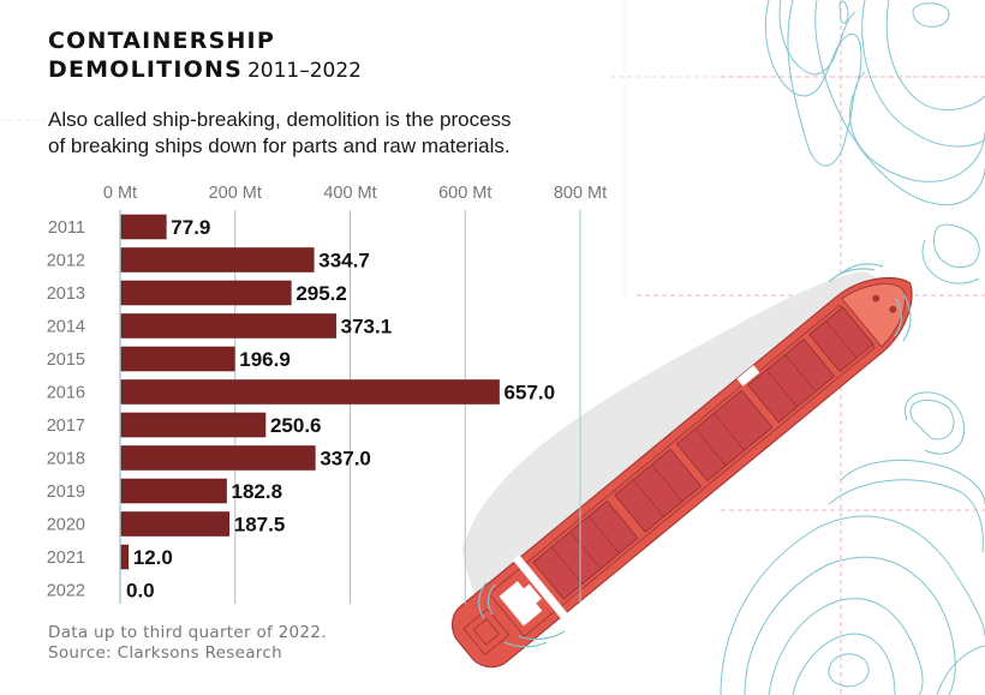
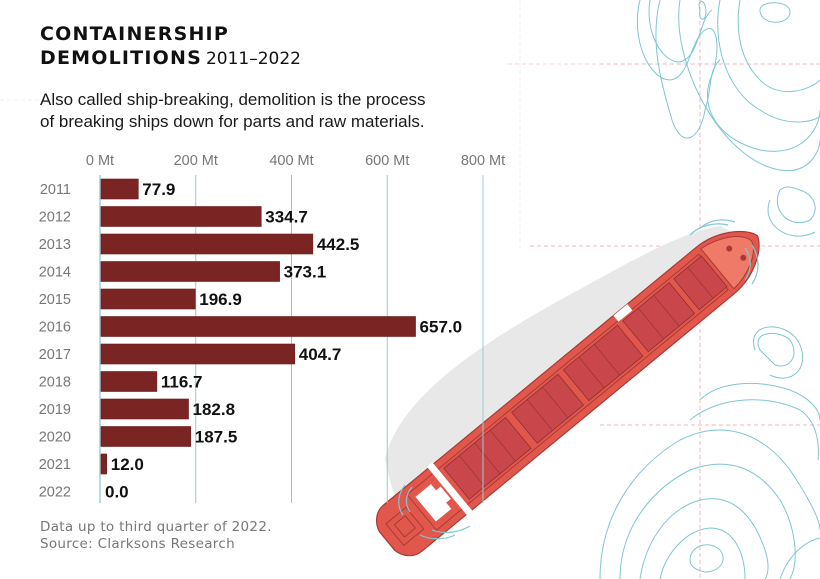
2013: 295.2 -> 442.5
2017: 250.6 -> 404.7
2018: 337.0 -> 116.7
